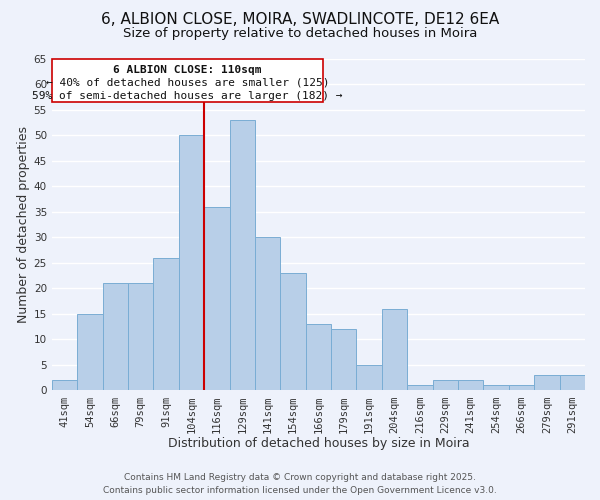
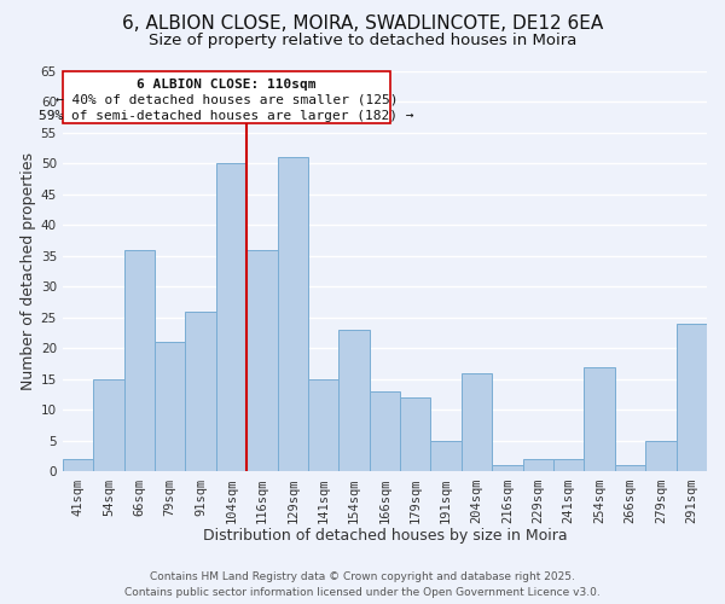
66sqm: 21 -> 36
129sqm: 53 -> 51
141sqm: 30 -> 15
254sqm: 1 -> 17
279sqm: 3 -> 5
291sqm: 3 -> 24
